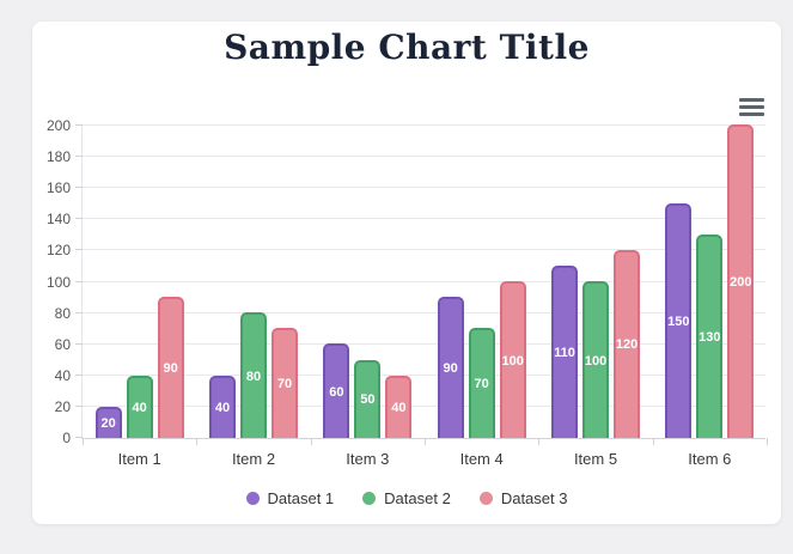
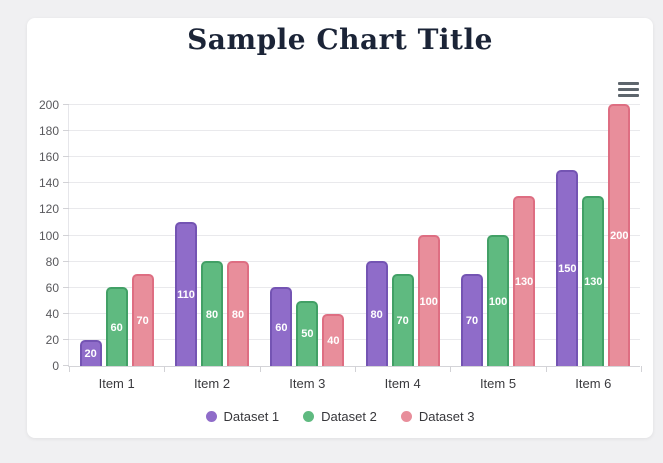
Dataset 2/Item 1: 40 -> 60
Dataset 3/Item 1: 90 -> 70
Dataset 1/Item 2: 40 -> 110
Dataset 3/Item 2: 70 -> 80
Dataset 1/Item 4: 90 -> 80
Dataset 1/Item 5: 110 -> 70
Dataset 3/Item 5: 120 -> 130
